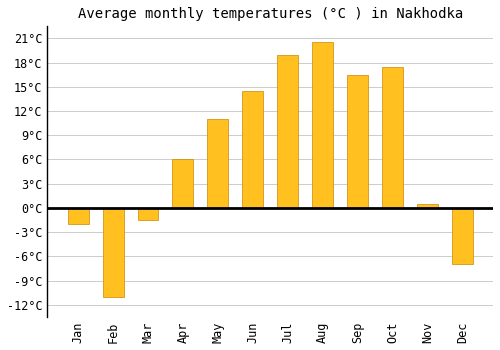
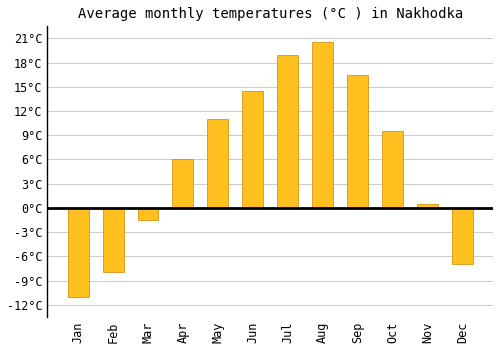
Jan: -2.0°C -> -11.0°C
Feb: -11.0°C -> -8.0°C
Oct: 17.4°C -> 9.5°C
